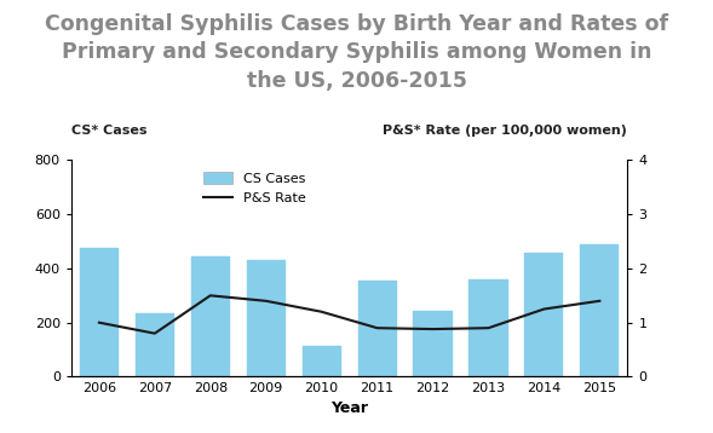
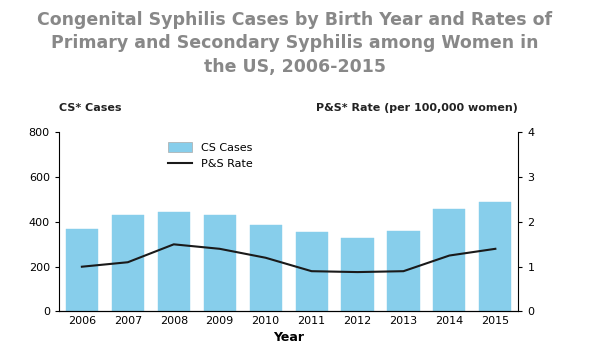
CS Cases/2006: 475 -> 370
CS Cases/2007: 235 -> 430
P&S Rate/2007: 0.80 -> 1.10
CS Cases/2010: 115 -> 385
CS Cases/2012: 245 -> 330
